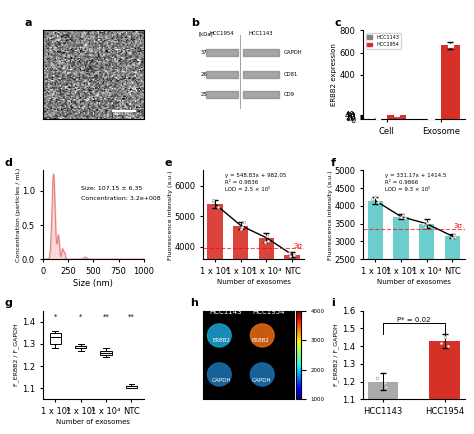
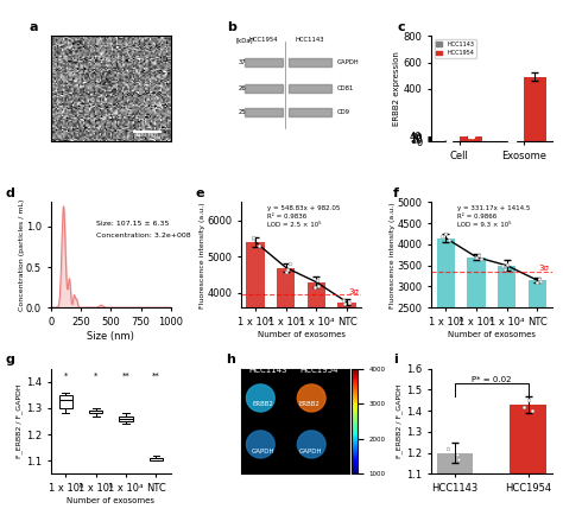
HCC1954/Exosome: 660 -> 490
